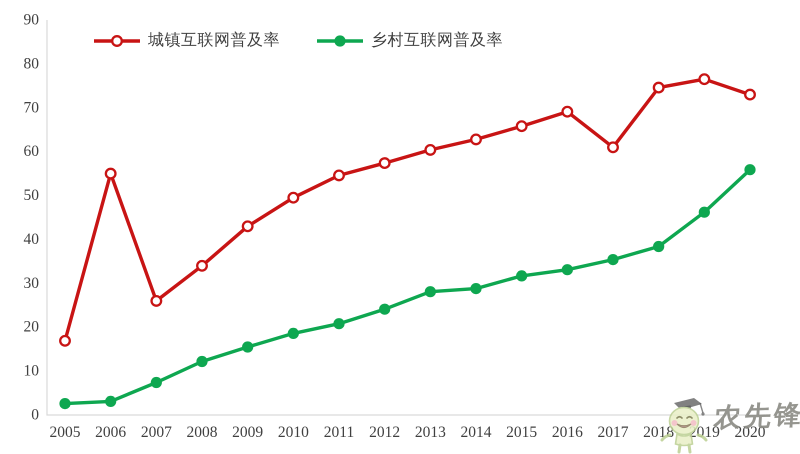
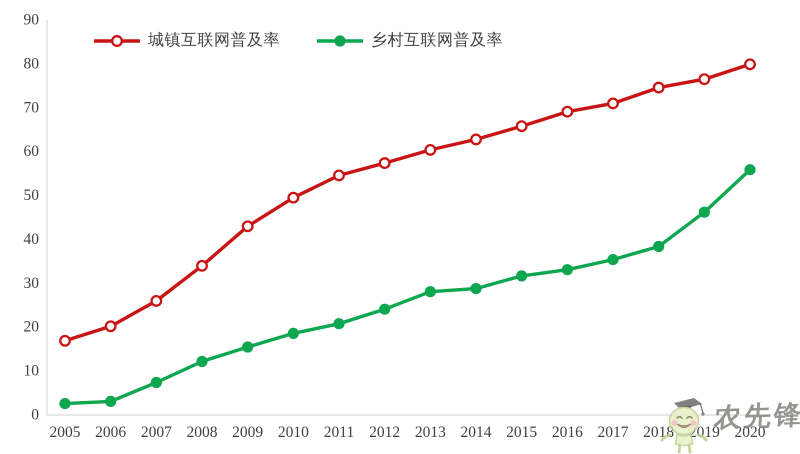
城镇互联网普及率/2006: 55 -> 20
城镇互联网普及率/2017: 61 -> 71
城镇互联网普及率/2020: 73 -> 80
